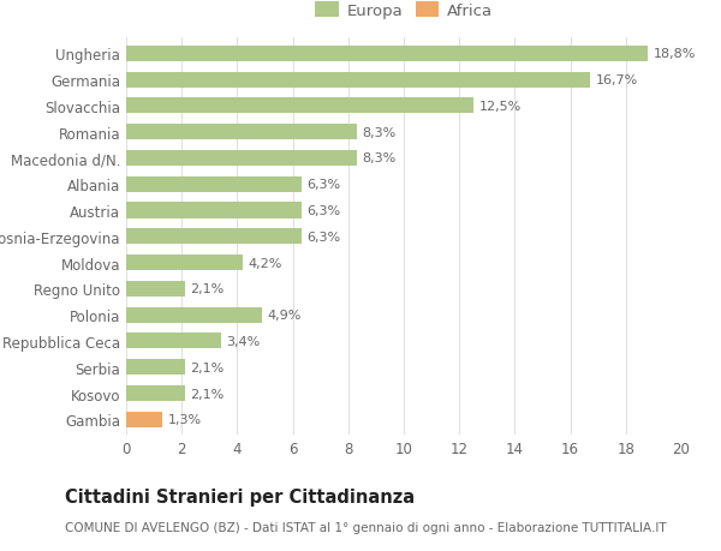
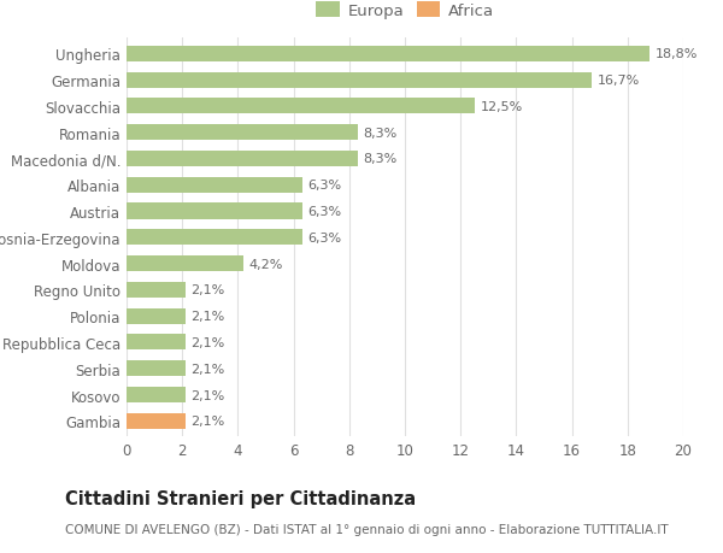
Polonia: 4,9% -> 2,1%
Repubblica Ceca: 3,4% -> 2,1%
Gambia: 1,3% -> 2,1%
